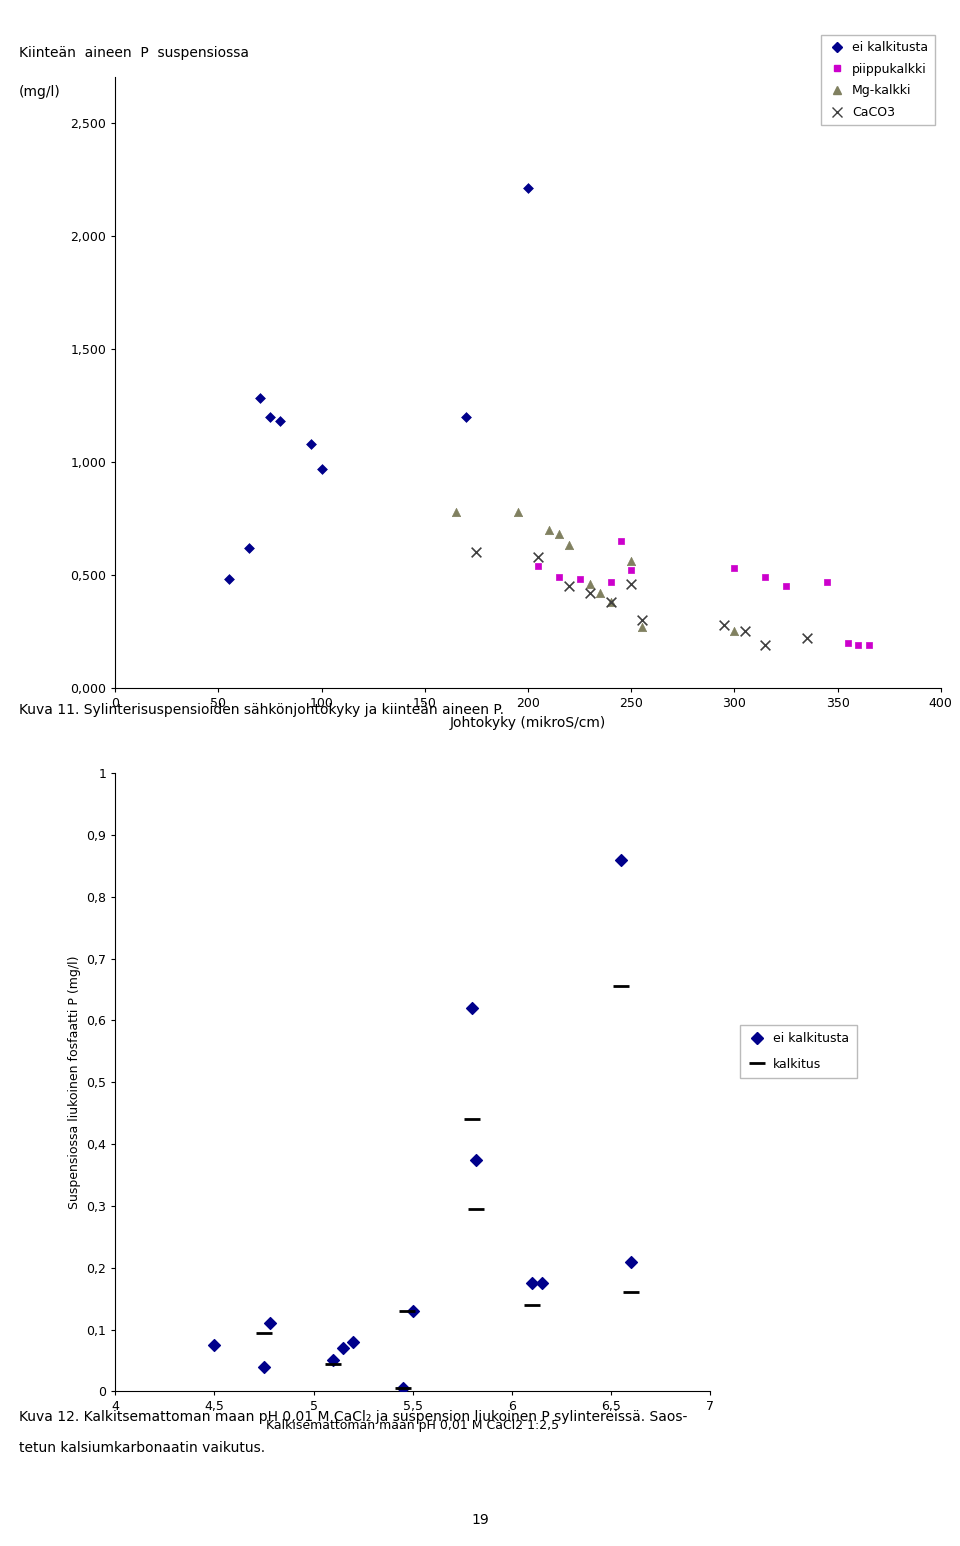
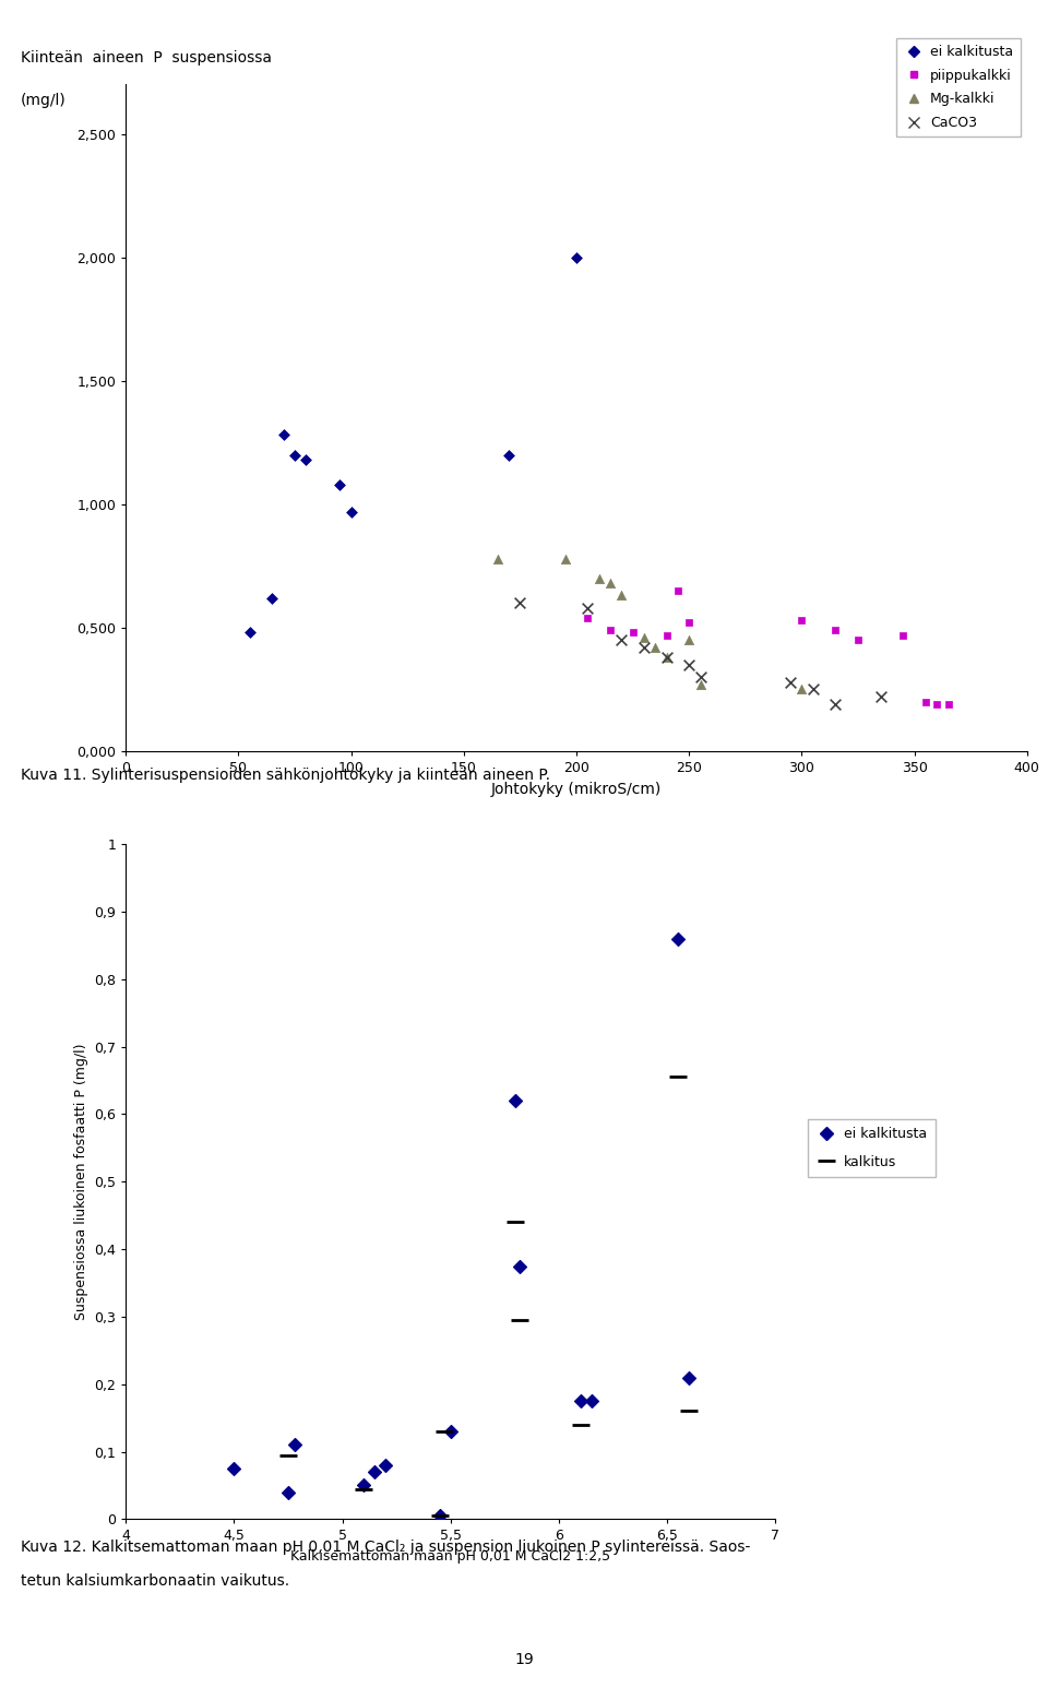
ei kalkitusta/200: 2,21 -> 2,00
Mg-kalkki/250: 0,56 -> 0,45
CaCO3/250: 0,46 -> 0,35
